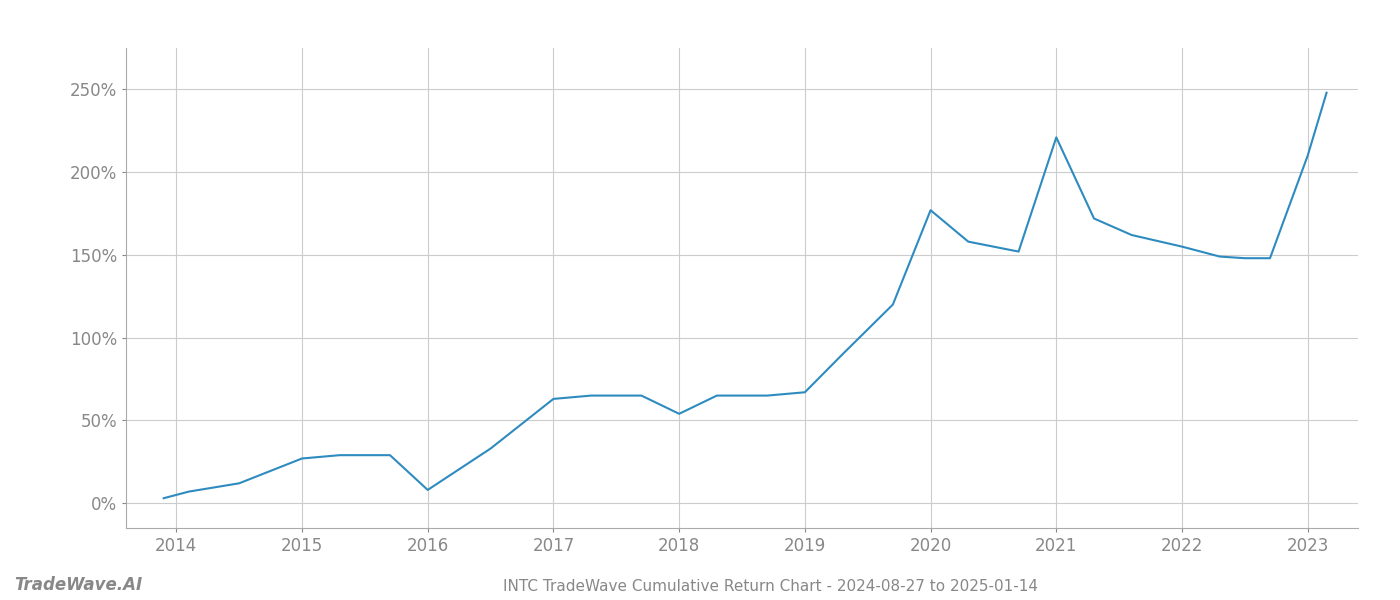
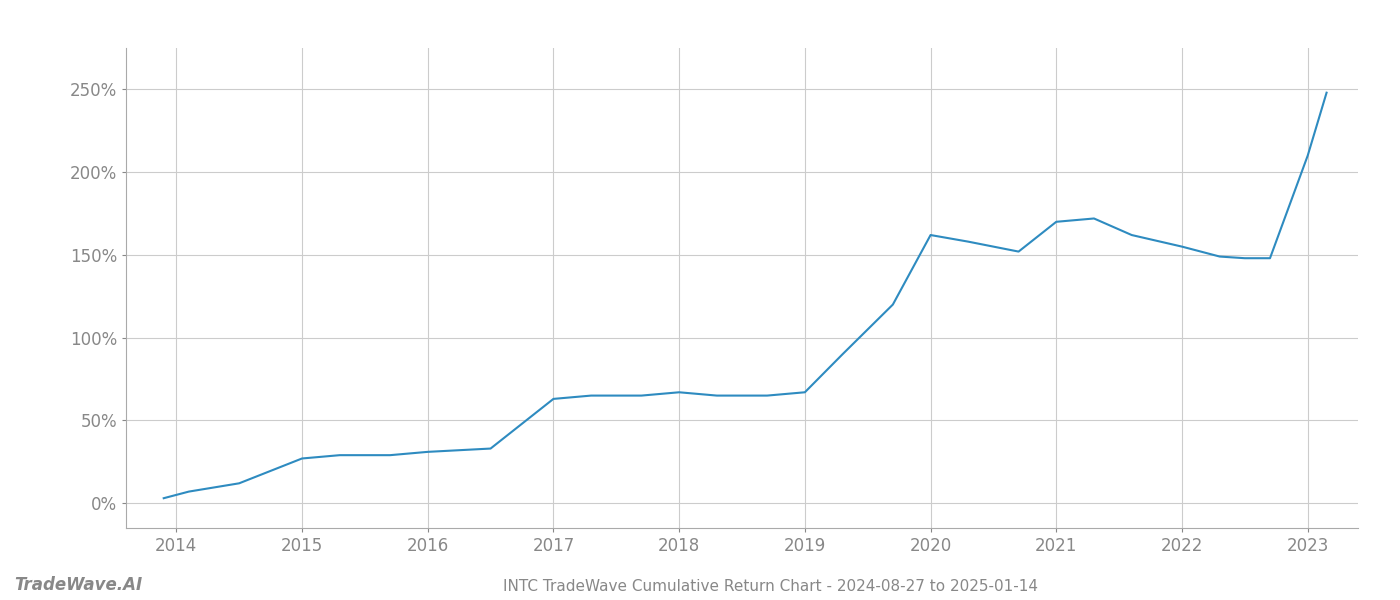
2016: 8% -> 31%
2018: 54% -> 67%
2020: 177% -> 162%
2021: 221% -> 170%
